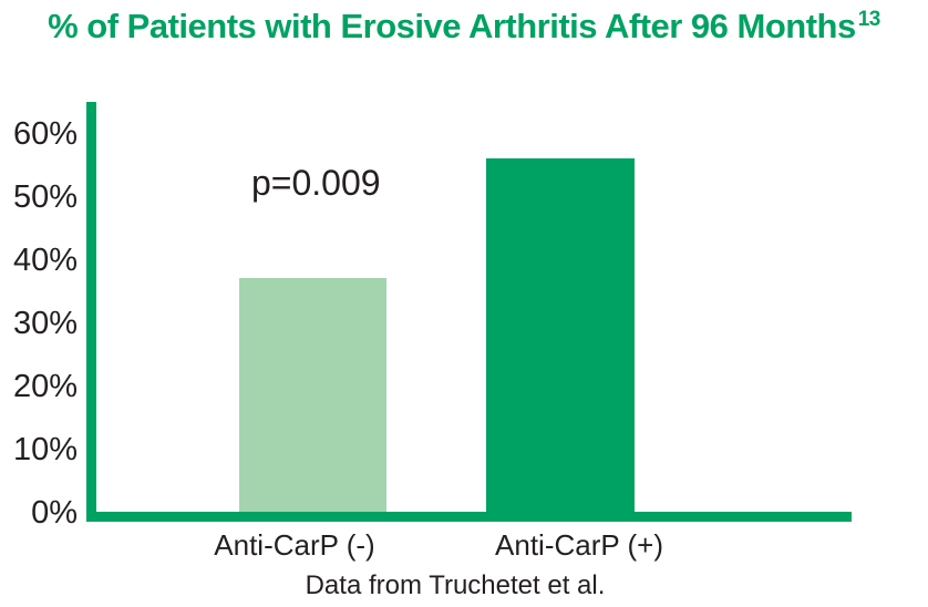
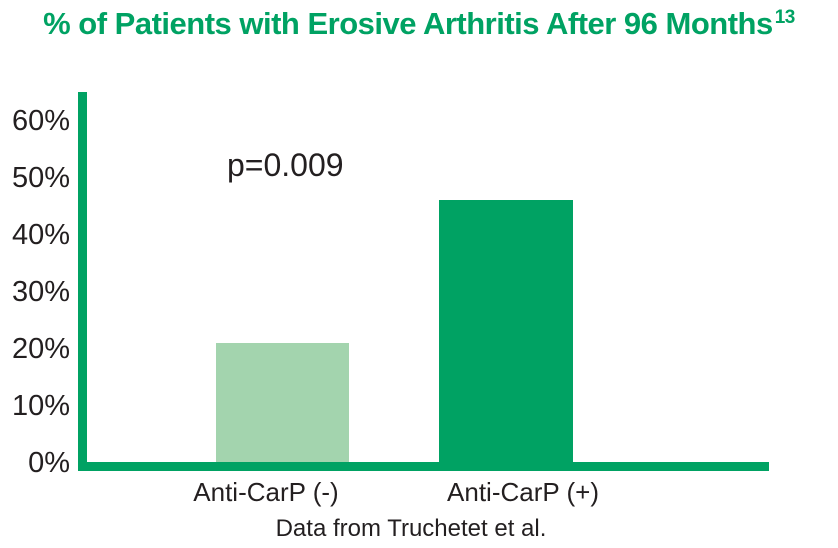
Anti-CarP (-): 37% -> 21%
Anti-CarP (+): 56% -> 46%
